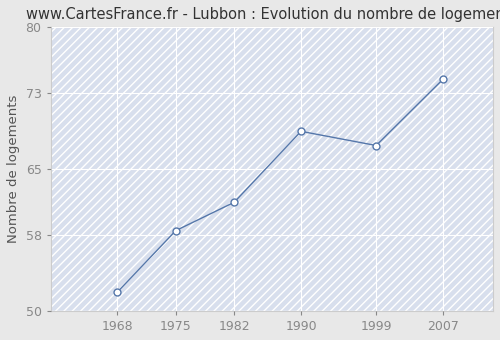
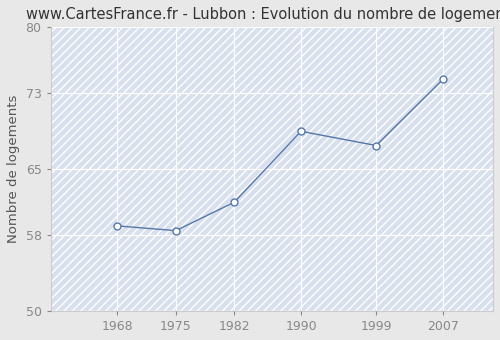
1968: 52.0 -> 59.0
